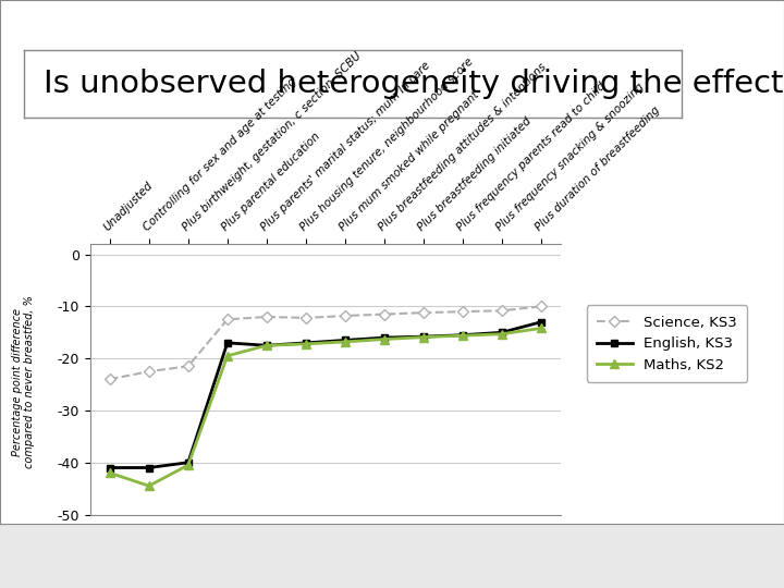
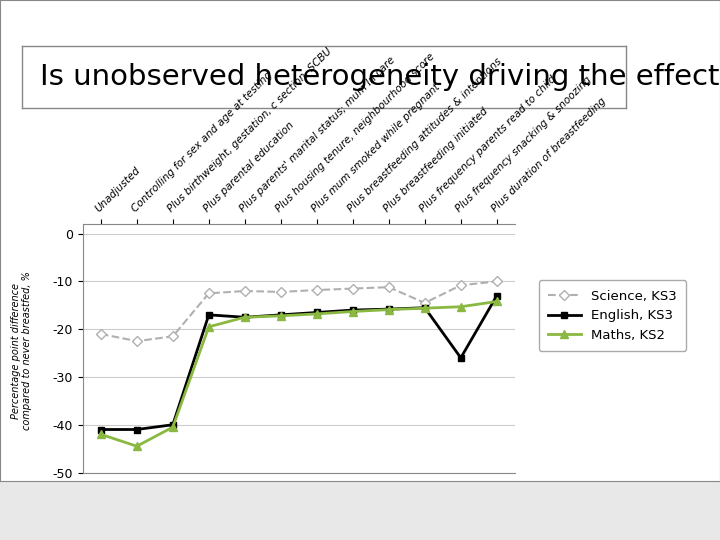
Science, KS3/Unadjusted: -24.0 -> -21.0
Science, KS3/Plus frequency parents read to child: -11.0 -> -14.5
English, KS3/Plus frequency snacking & snoozing: -15.0 -> -26.0
